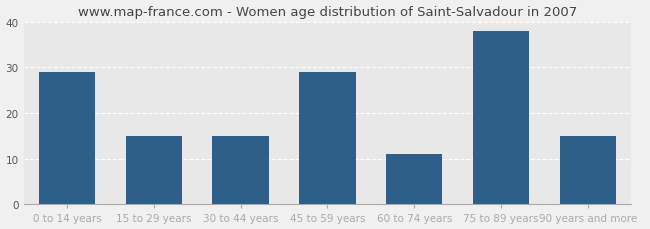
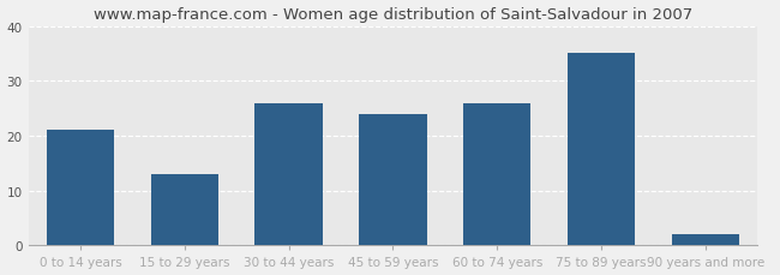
0 to 14 years: 29 -> 21
15 to 29 years: 15 -> 13
30 to 44 years: 15 -> 26
45 to 59 years: 29 -> 24
60 to 74 years: 11 -> 26
75 to 89 years: 38 -> 35
90 years and more: 15 -> 2
